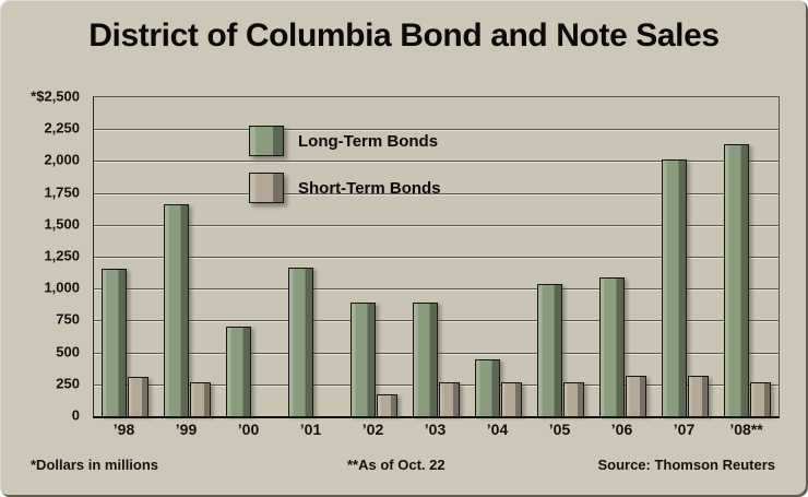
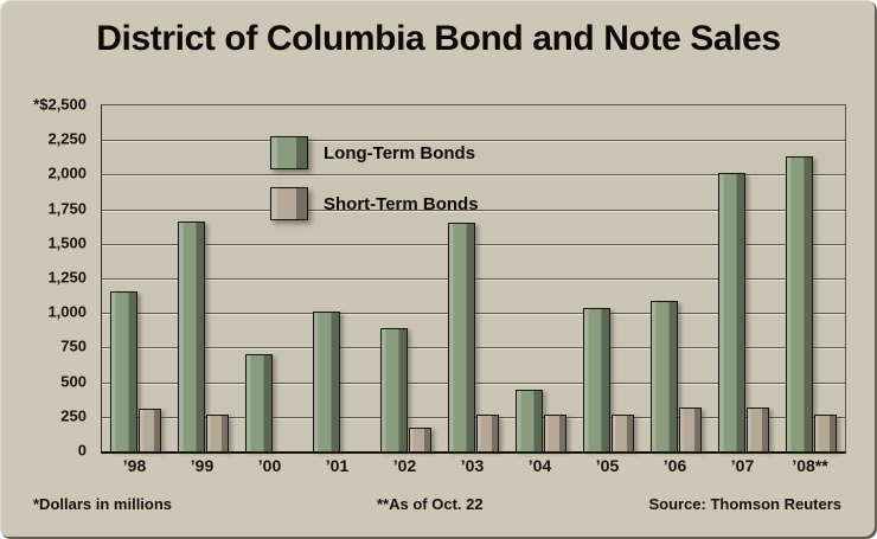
Long-Term Bonds/’01: 1160 -> 1000
Long-Term Bonds/’03: 880 -> 1640
